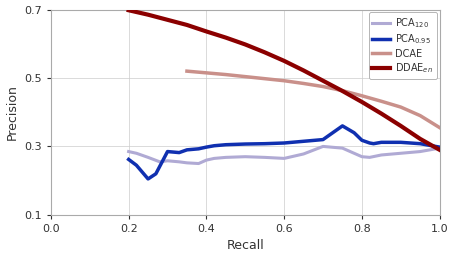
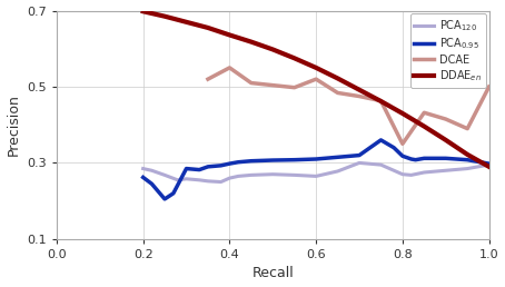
DCAE/0.4: 0.515 -> 0.550
DCAE/0.6: 0.492 -> 0.520
DCAE/0.8: 0.448 -> 0.350
DCAE/1.0: 0.355 -> 0.500
